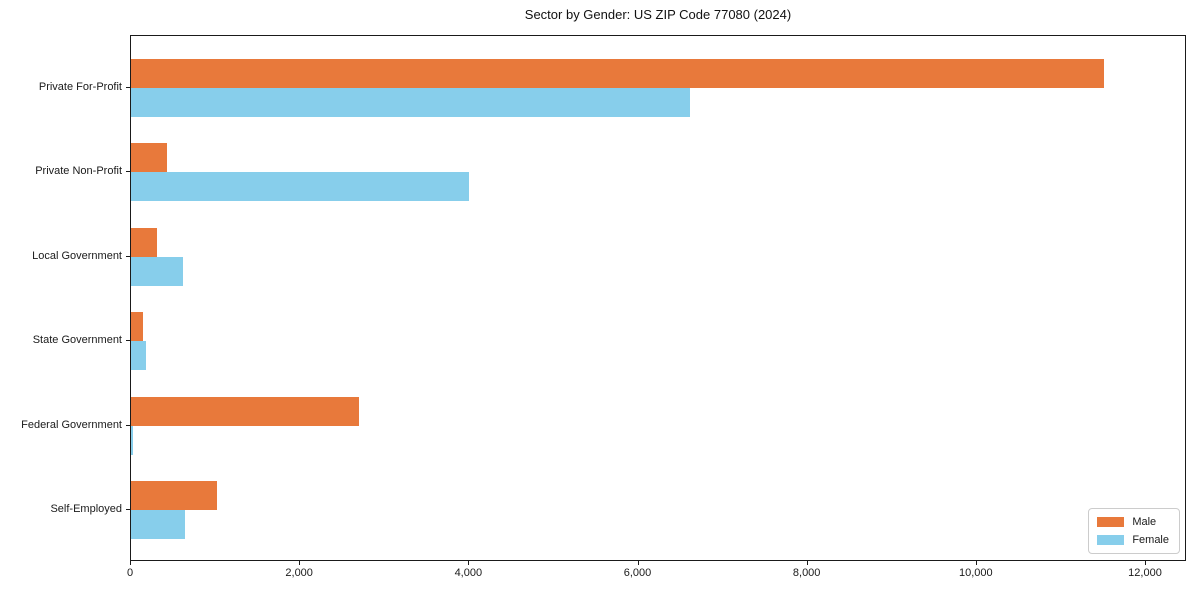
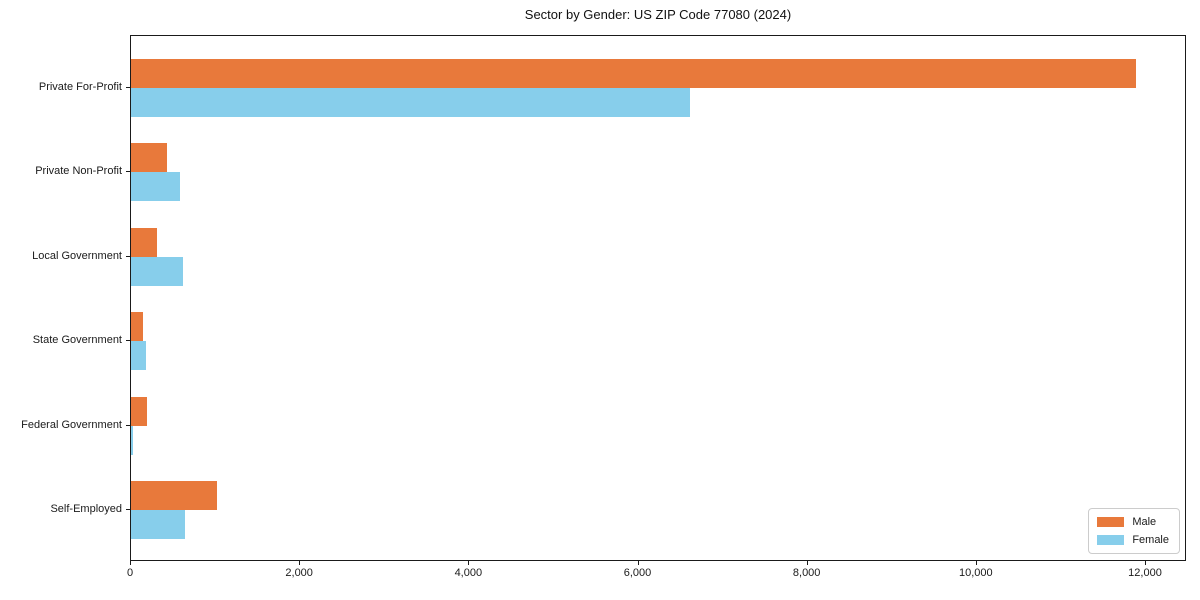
Male/Private For-Profit: 11500 -> 11900
Female/Private Non-Profit: 4000 -> 600
Male/Federal Government: 2700 -> 200
